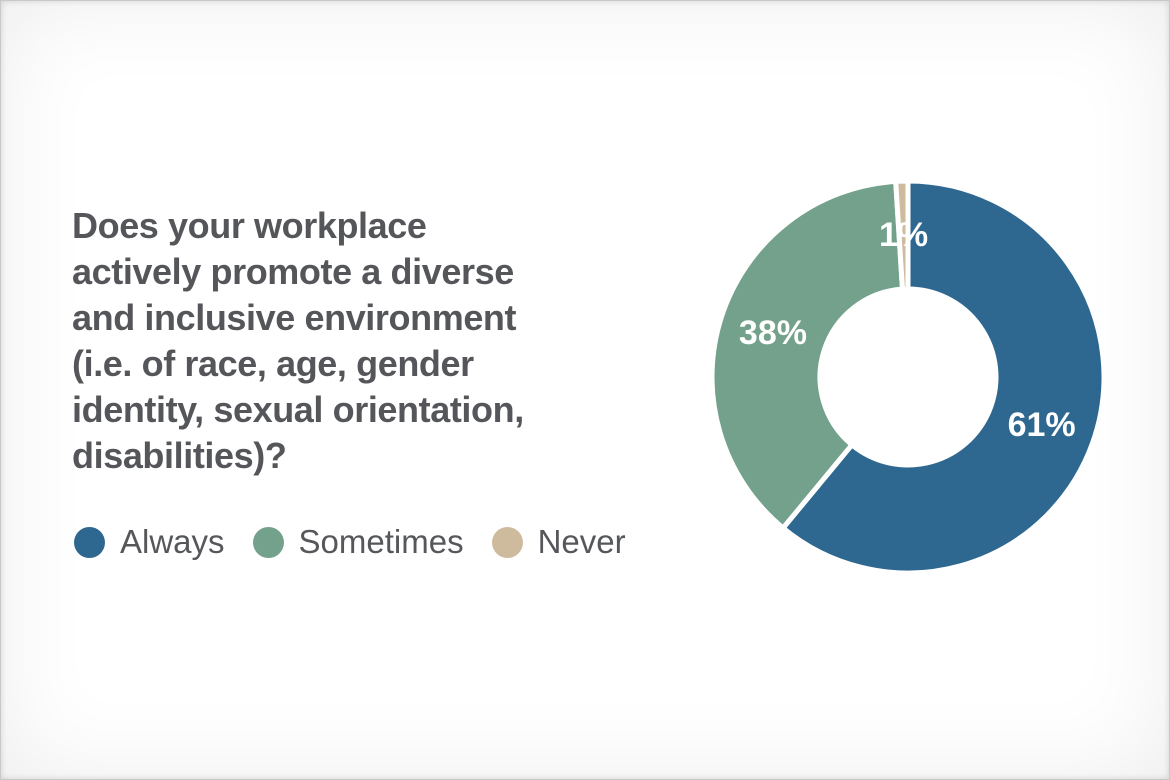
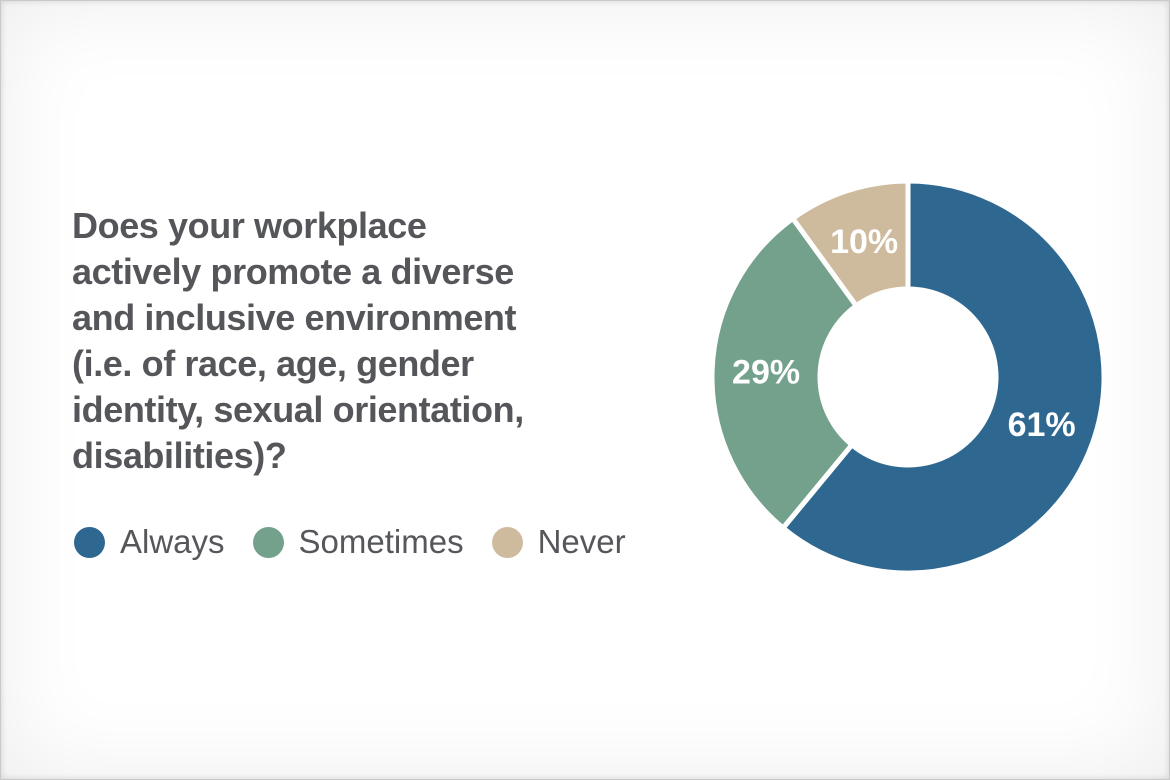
Sometimes: 38% -> 29%
Never: 1% -> 10%
